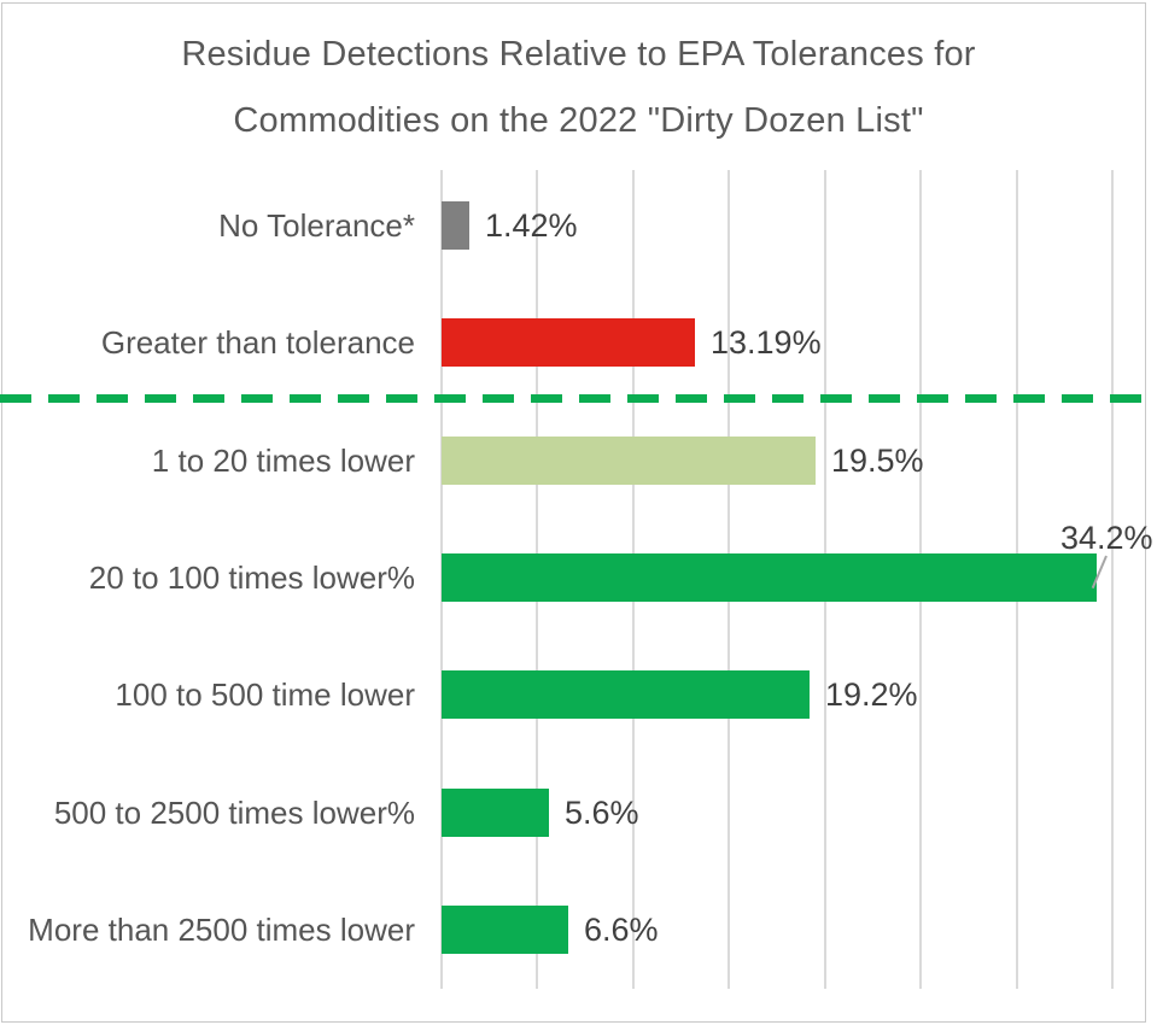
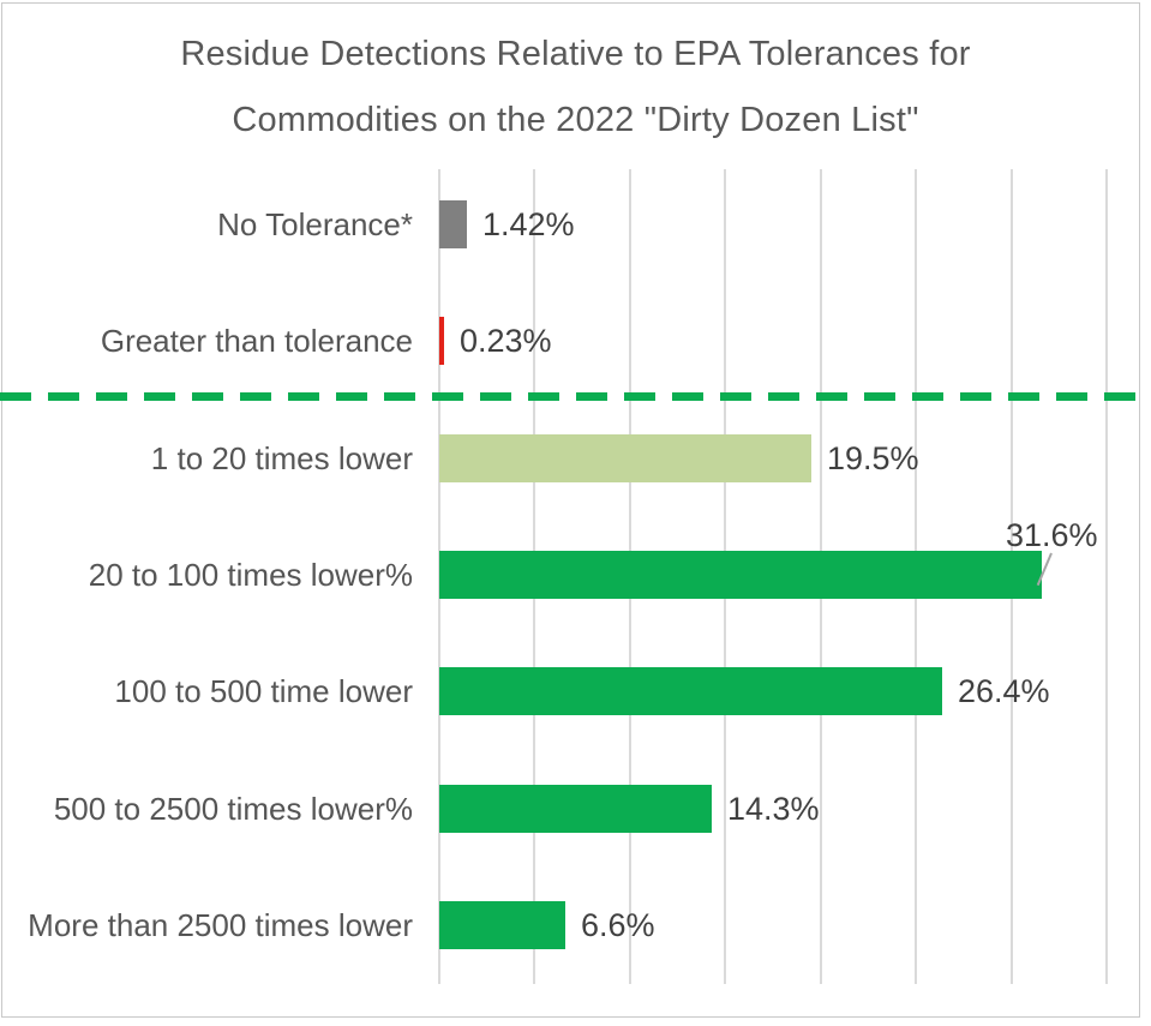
Greater than tolerance: 13.19% -> 0.23%
20 to 100 times lower%: 34.2% -> 31.6%
100 to 500 time lower: 19.2% -> 26.4%
500 to 2500 times lower%: 5.6% -> 14.3%
